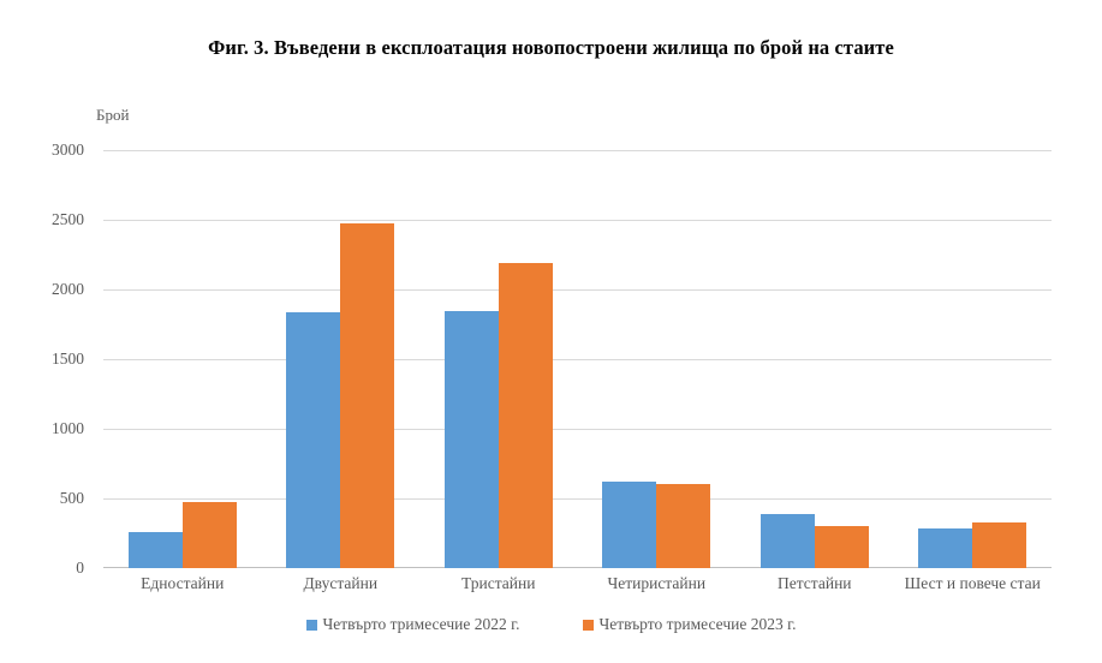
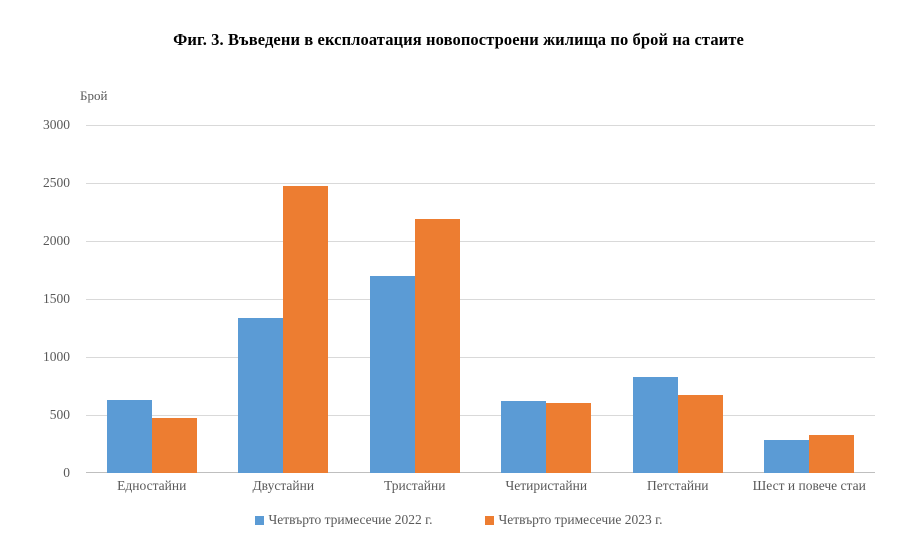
Четвърто тримесечие 2022 г./Едностайни: 260 -> 630
Четвърто тримесечие 2022 г./Двустайни: 1840 -> 1340
Четвърто тримесечие 2022 г./Тристайни: 1840 -> 1700
Четвърто тримесечие 2022 г./Петстайни: 390 -> 830
Четвърто тримесечие 2023 г./Петстайни: 300 -> 670
